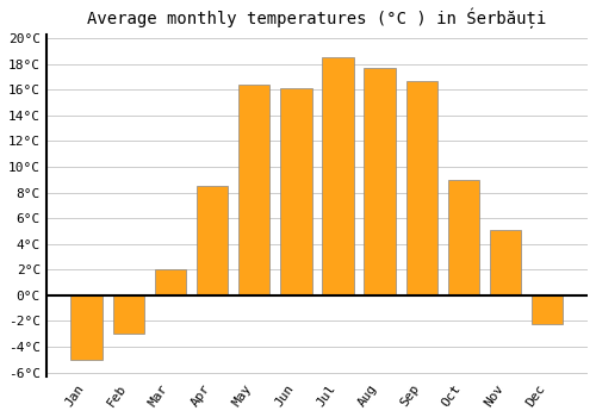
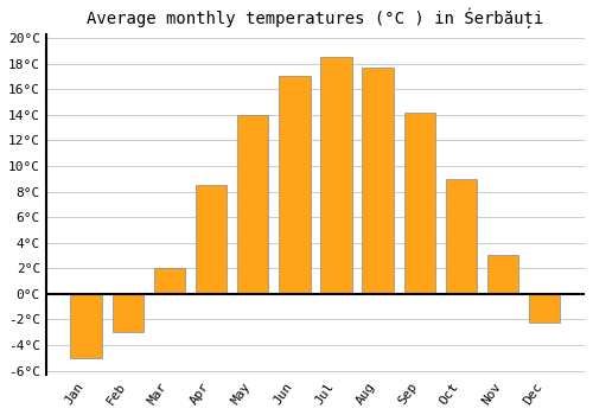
May: 16.4°C -> 14.0°C
Jun: 16.1°C -> 17.0°C
Sep: 16.7°C -> 14.2°C
Nov: 5.1°C -> 3.0°C
